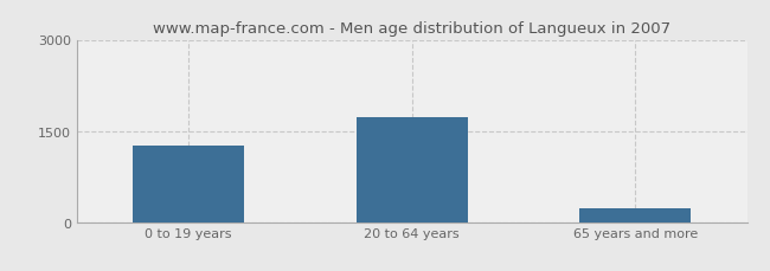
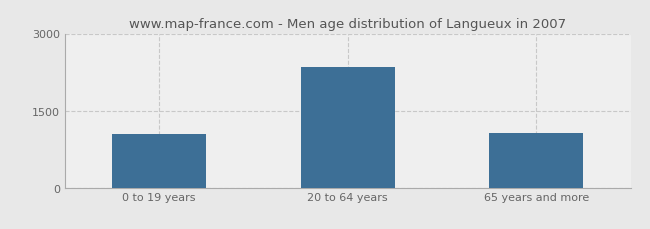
0 to 19 years: 1250 -> 1040
20 to 64 years: 1730 -> 2340
65 years and more: 230 -> 1060
